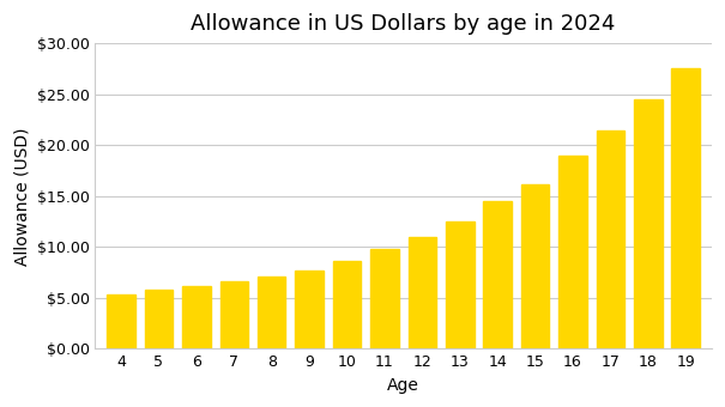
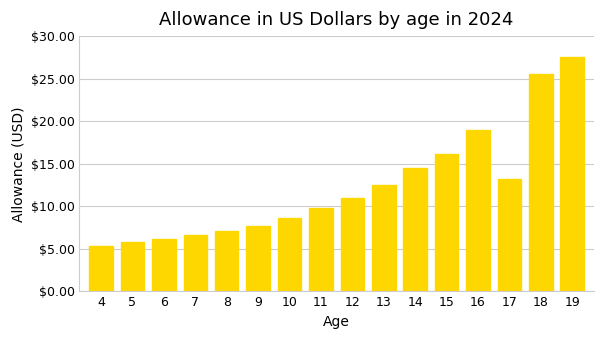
17: $21.5 -> $13.2
18: $24.5 -> $25.6
